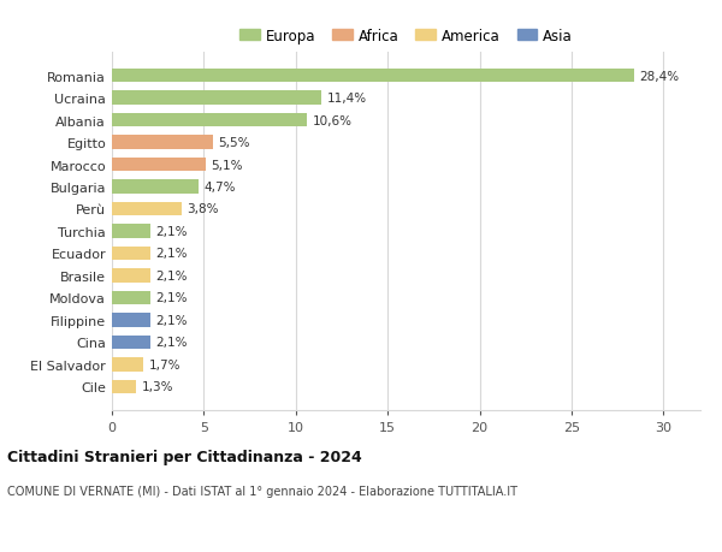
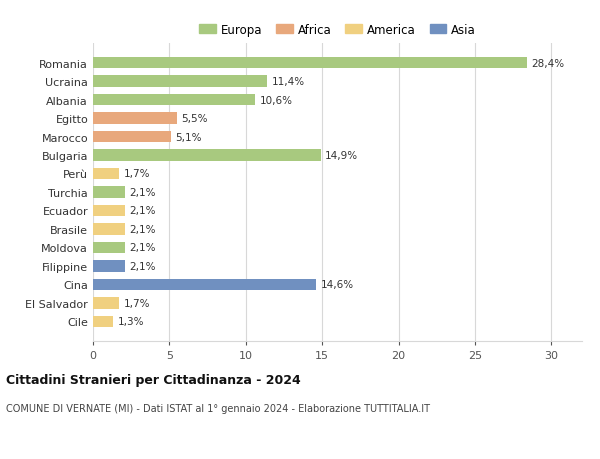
Bulgaria: 4,7% -> 14,9%
Perù: 3,8% -> 1,7%
Cina: 2,1% -> 14,6%
